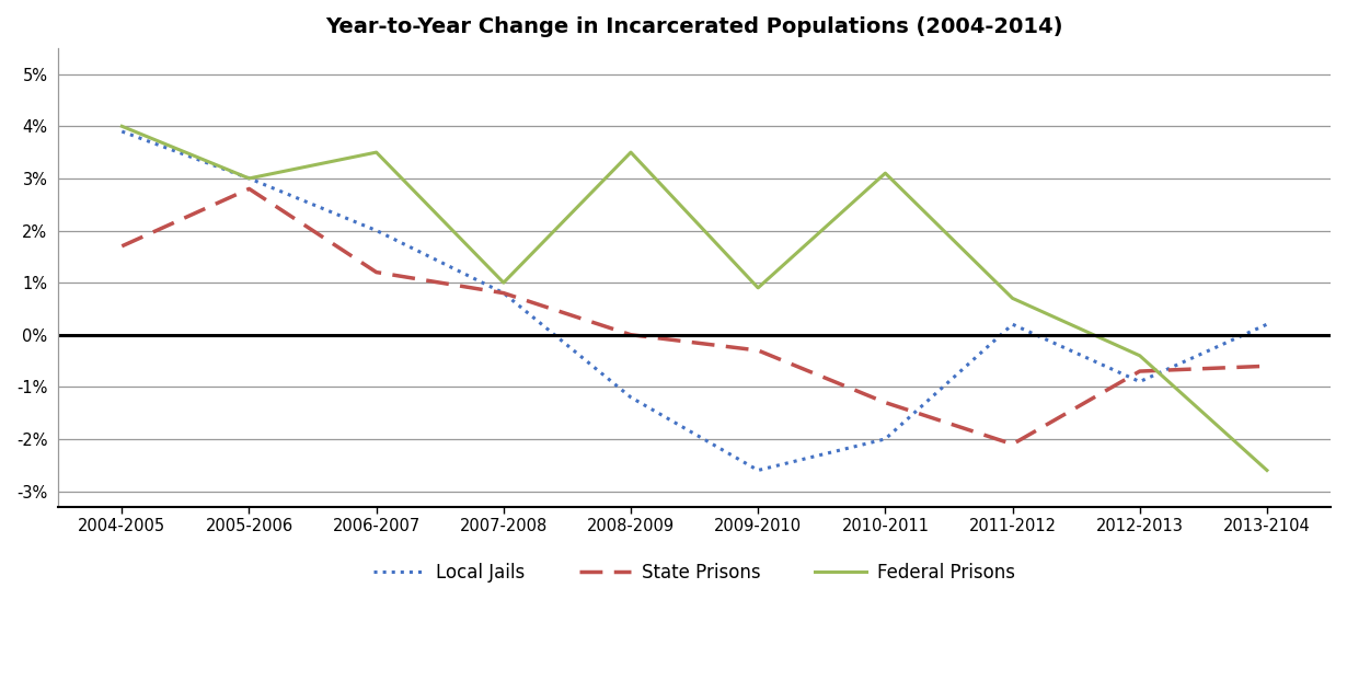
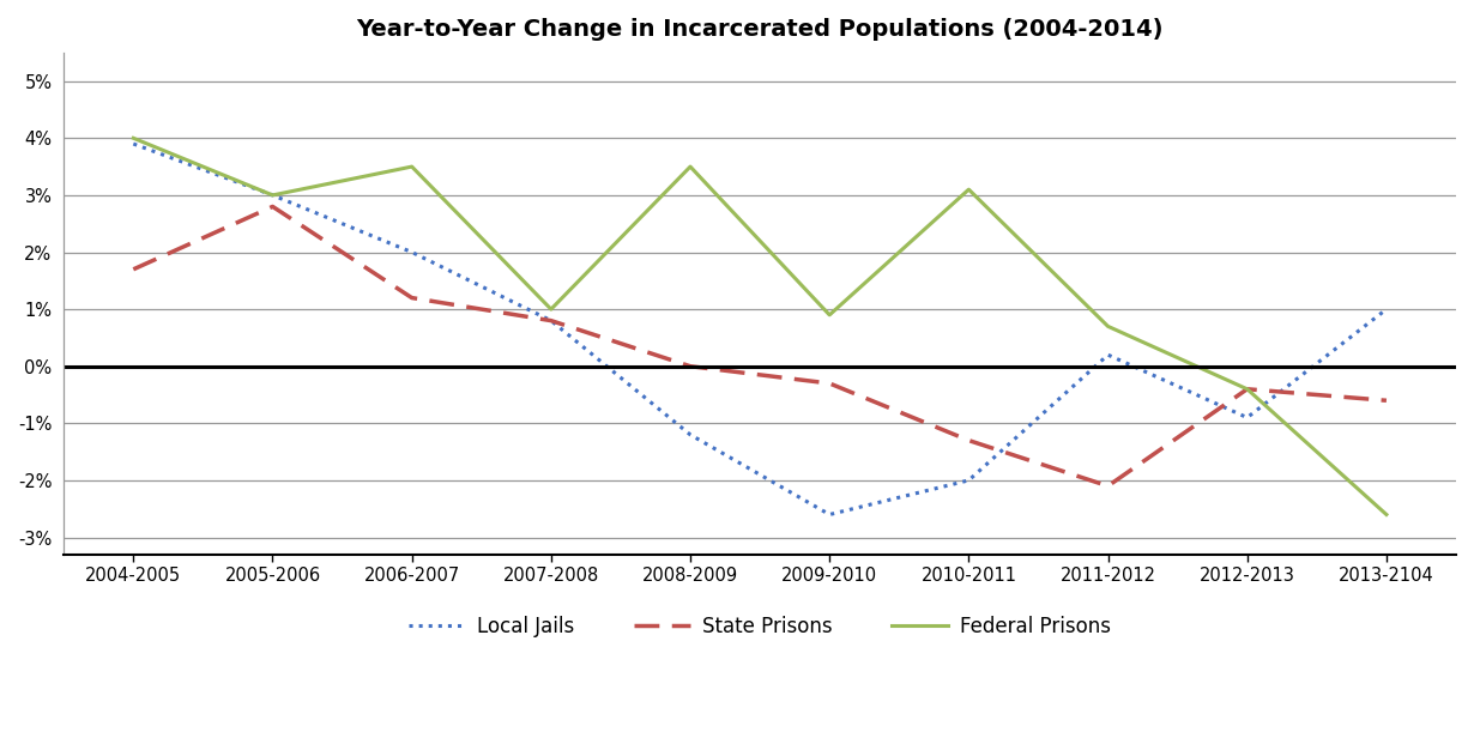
State Prisons/2012-2013: -0.7% -> -0.4%
Local Jails/2013-2104: 0.2% -> 1.0%
